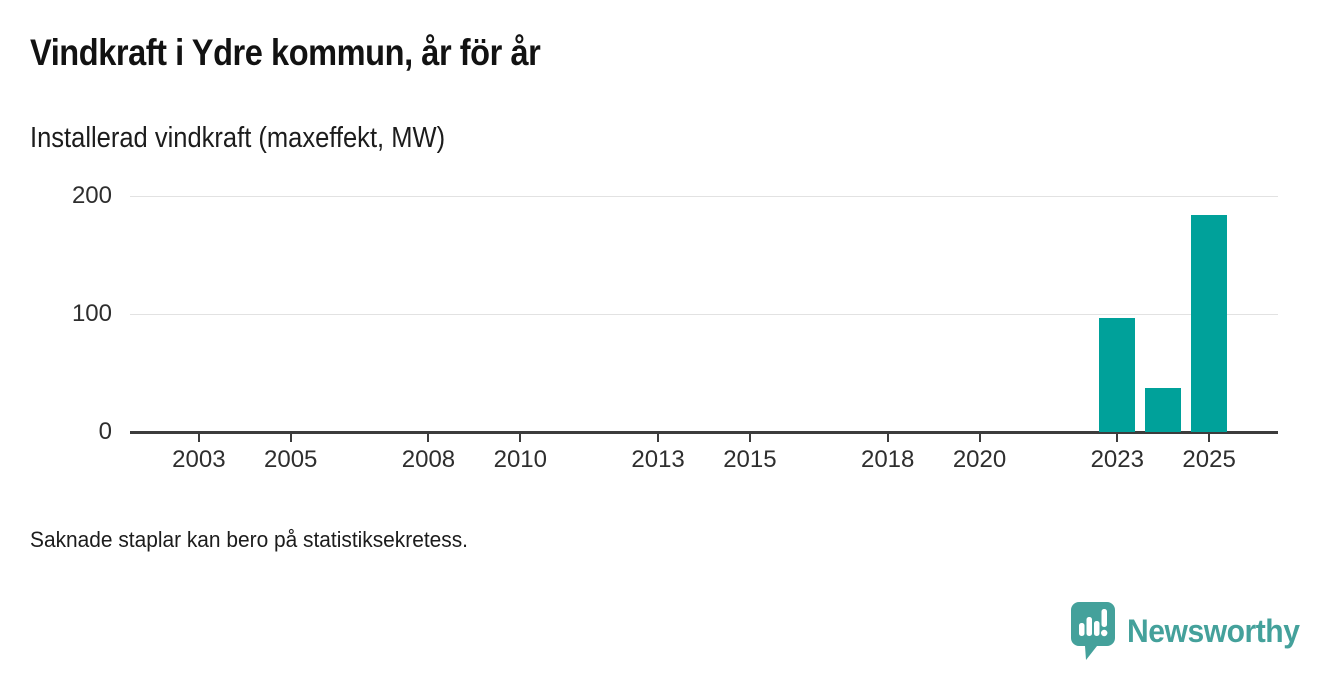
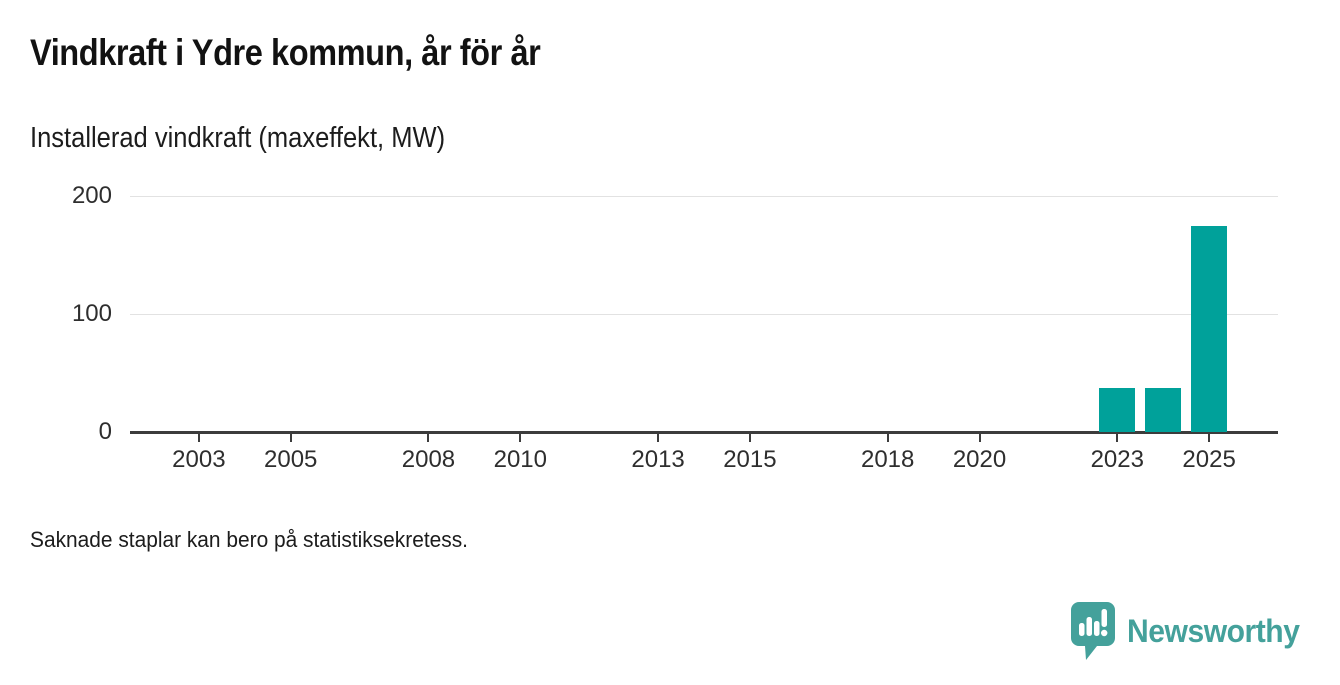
2023: 97 -> 37
2025: 184 -> 175
